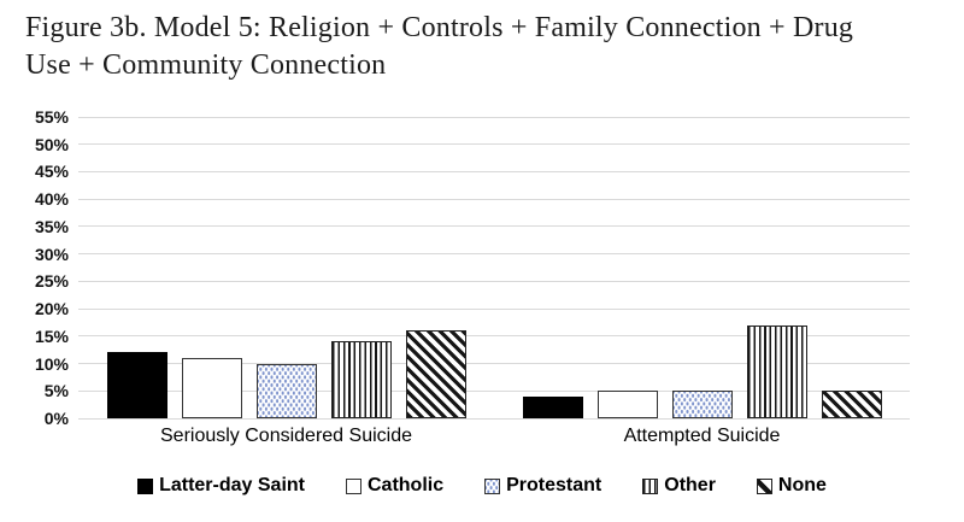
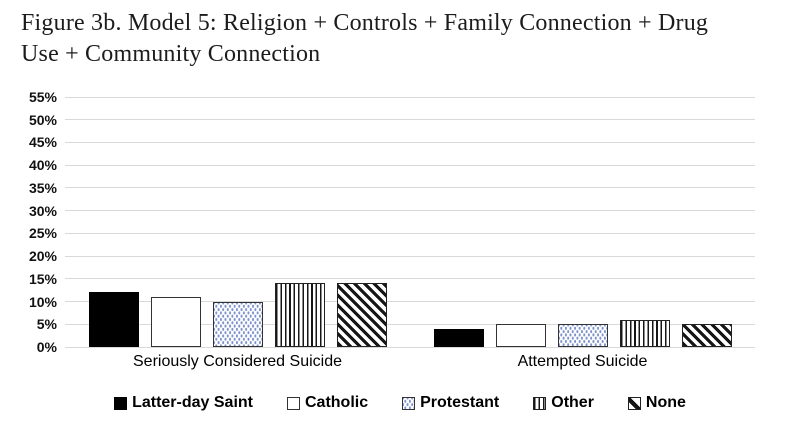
None/Seriously Considered Suicide: 16% -> 14%
Other/Attempted Suicide: 17% -> 6%
